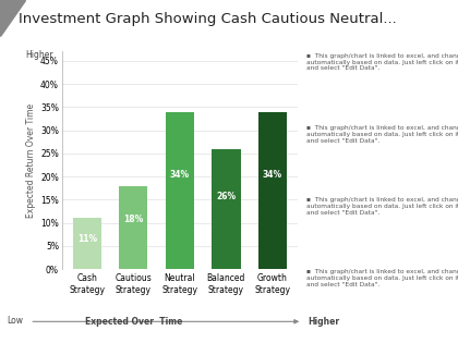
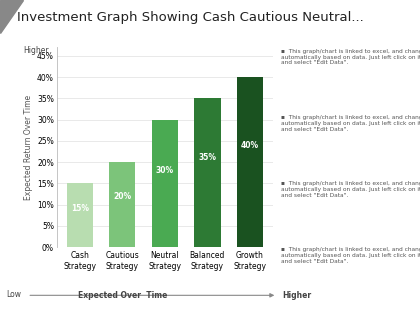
Cash Strategy: 11% -> 15%
Cautious Strategy: 18% -> 20%
Neutral Strategy: 34% -> 30%
Balanced Strategy: 26% -> 35%
Growth Strategy: 34% -> 40%
